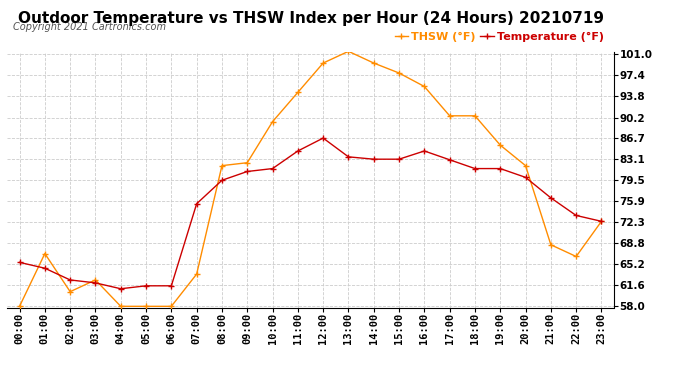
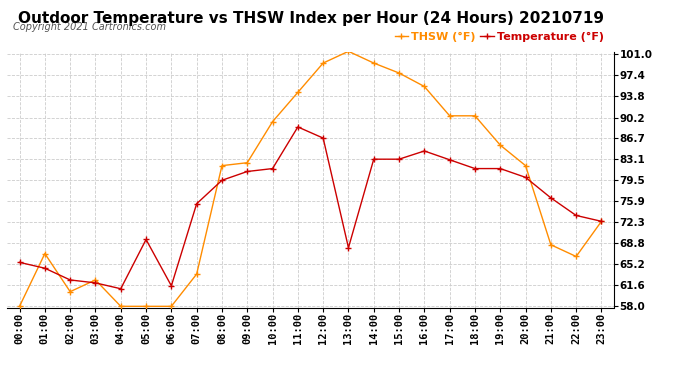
Temperature (°F)/05:00: 61.5 -> 69.4
Temperature (°F)/11:00: 84.5 -> 88.6
Temperature (°F)/13:00: 83.5 -> 68.0
